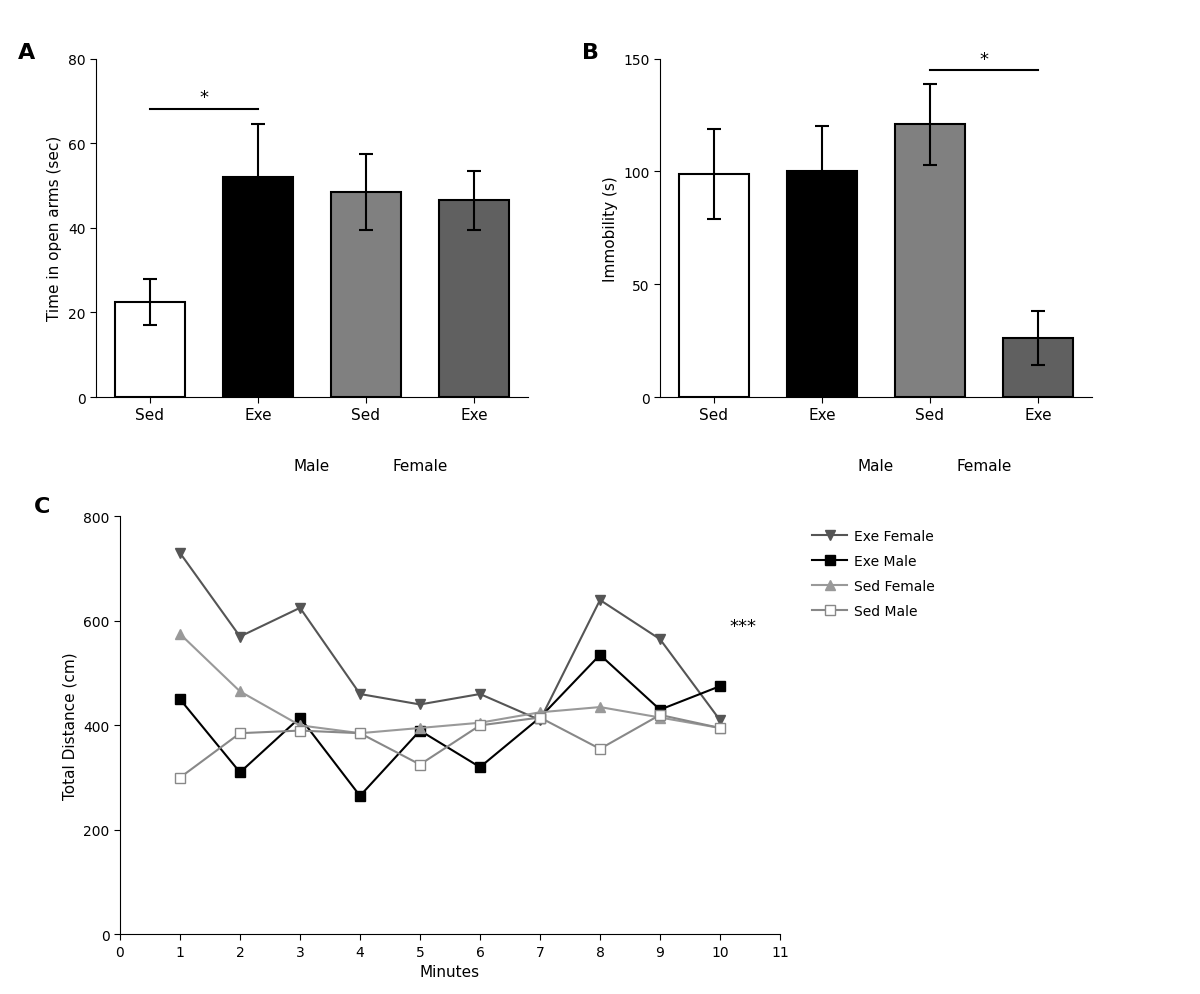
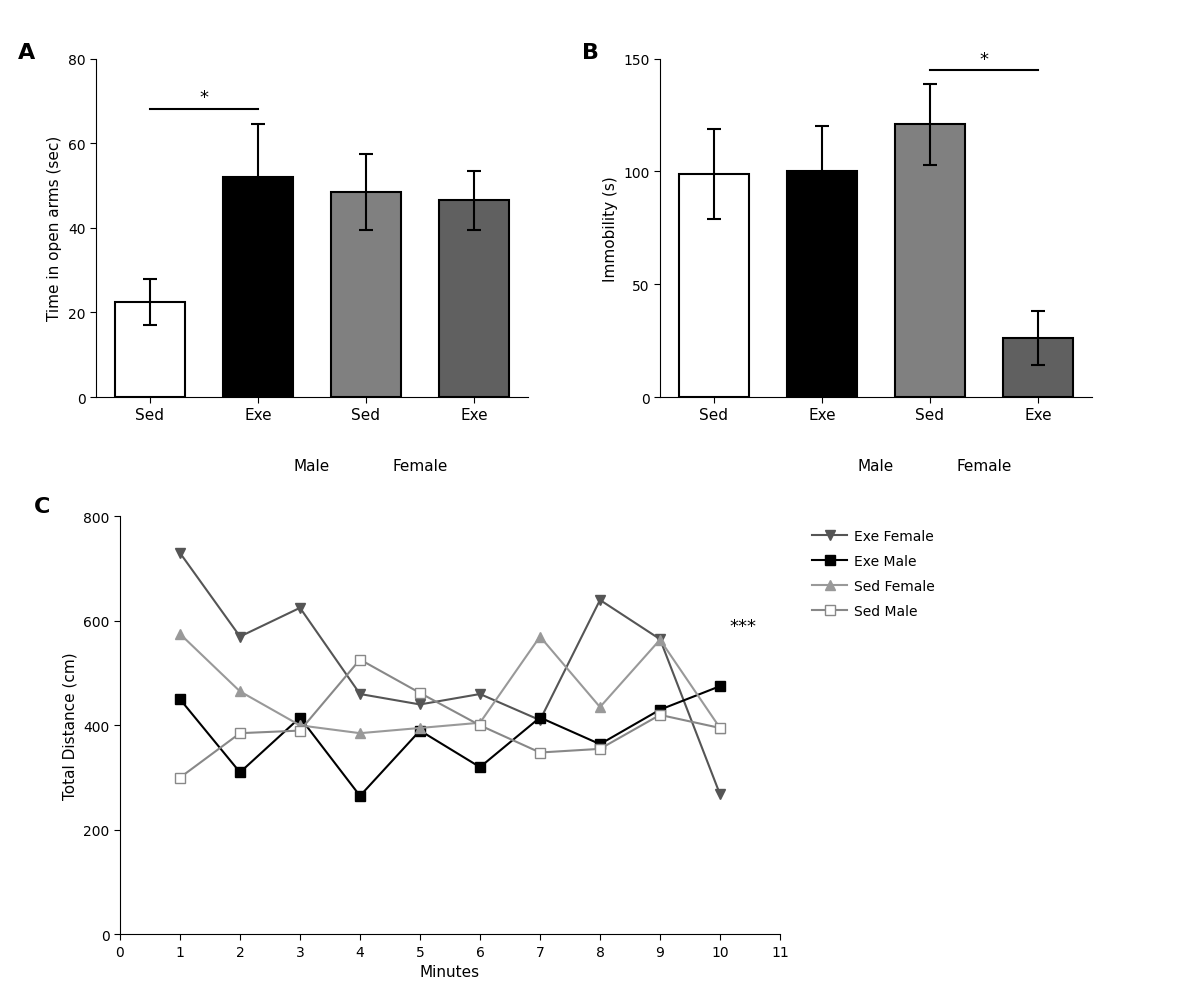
Sed Male/4: 385 -> 526
Sed Male/5: 325 -> 462
Sed Female/7: 425 -> 570
Sed Male/7: 415 -> 348
Exe Male/8: 535 -> 364
Sed Female/9: 415 -> 564
Exe Female/10: 410 -> 268
